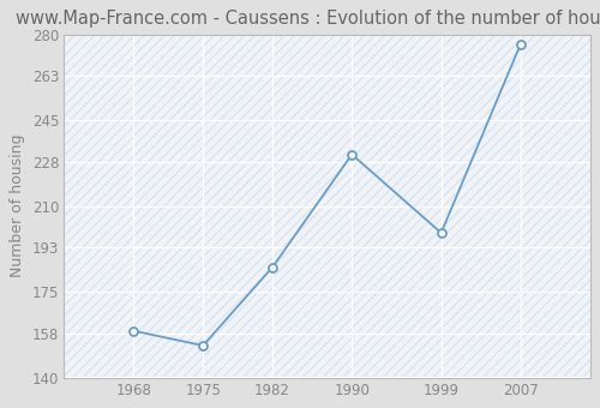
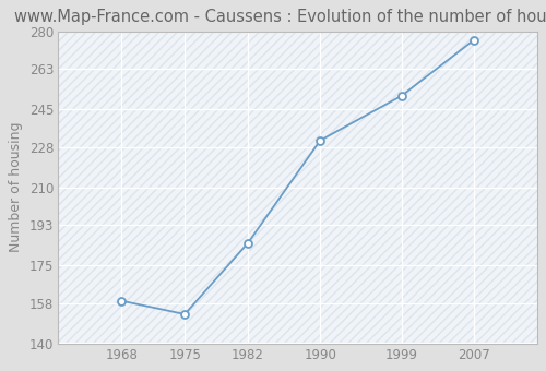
1999: 199 -> 251
